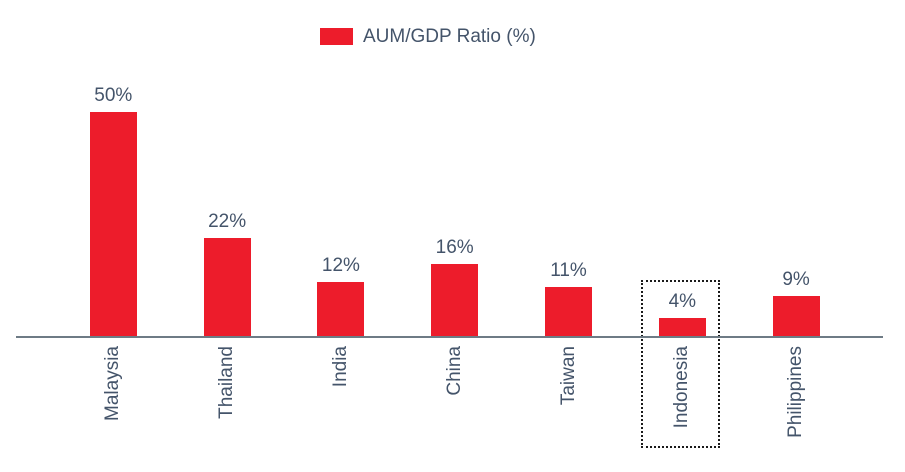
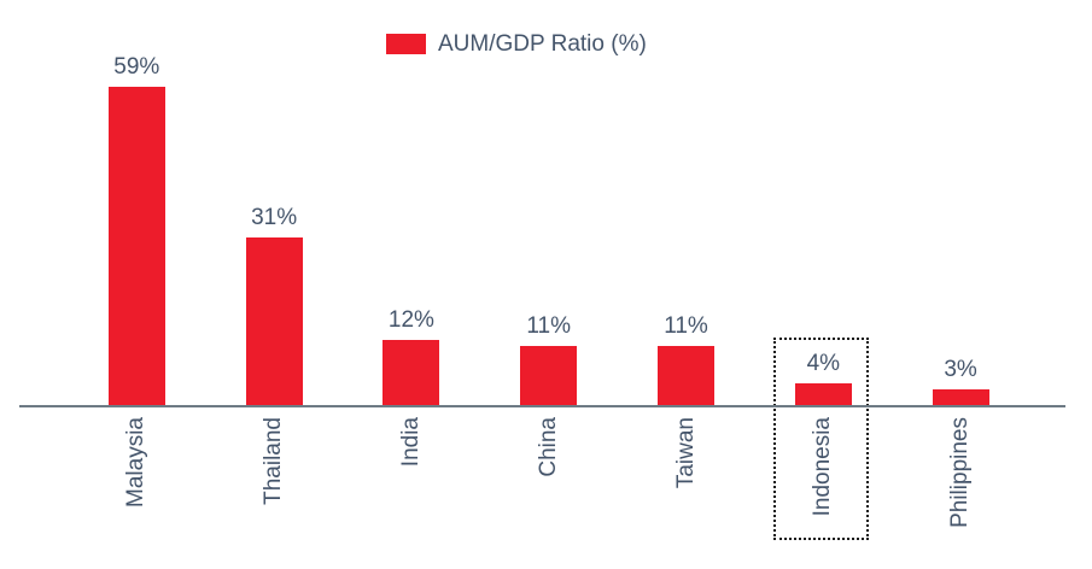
Malaysia: 50% -> 59%
Thailand: 22% -> 31%
China: 16% -> 11%
Philippines: 9% -> 3%
